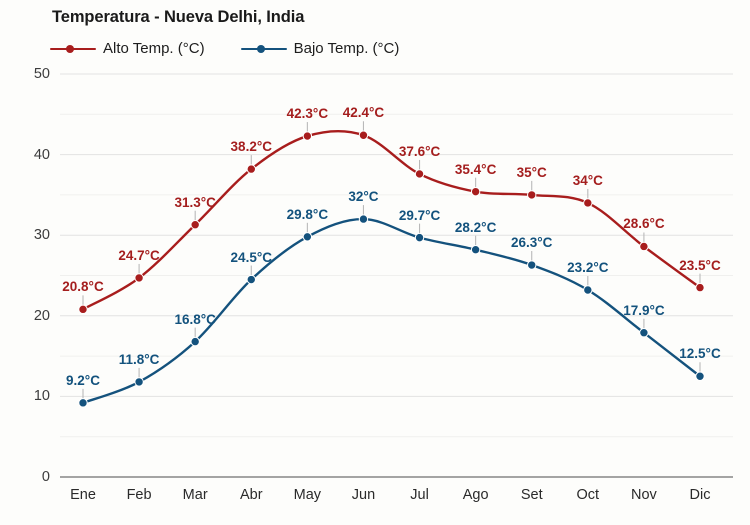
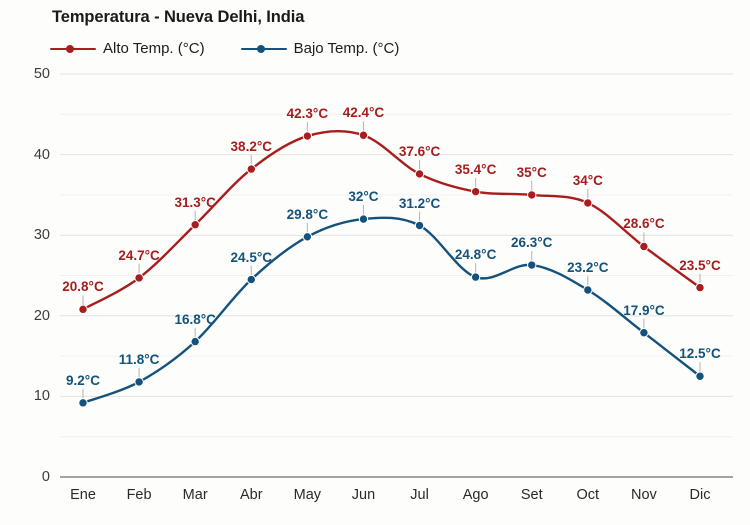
Bajo Temp. (°C)/Jul: 29.7°C -> 31.2°C
Bajo Temp. (°C)/Ago: 28.2°C -> 24.8°C
